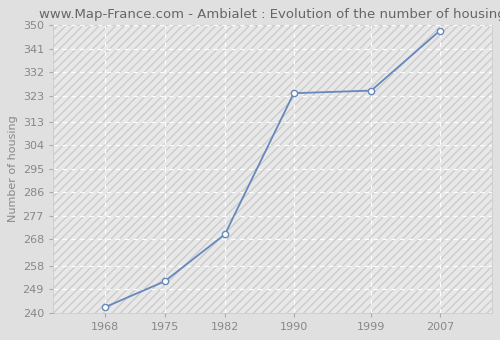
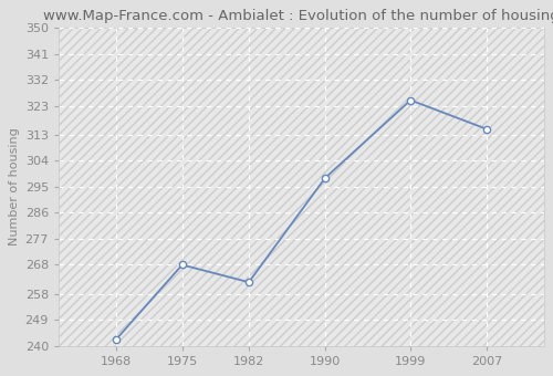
1975: 252 -> 268
1982: 270 -> 262
1990: 324 -> 298
2007: 348 -> 315
